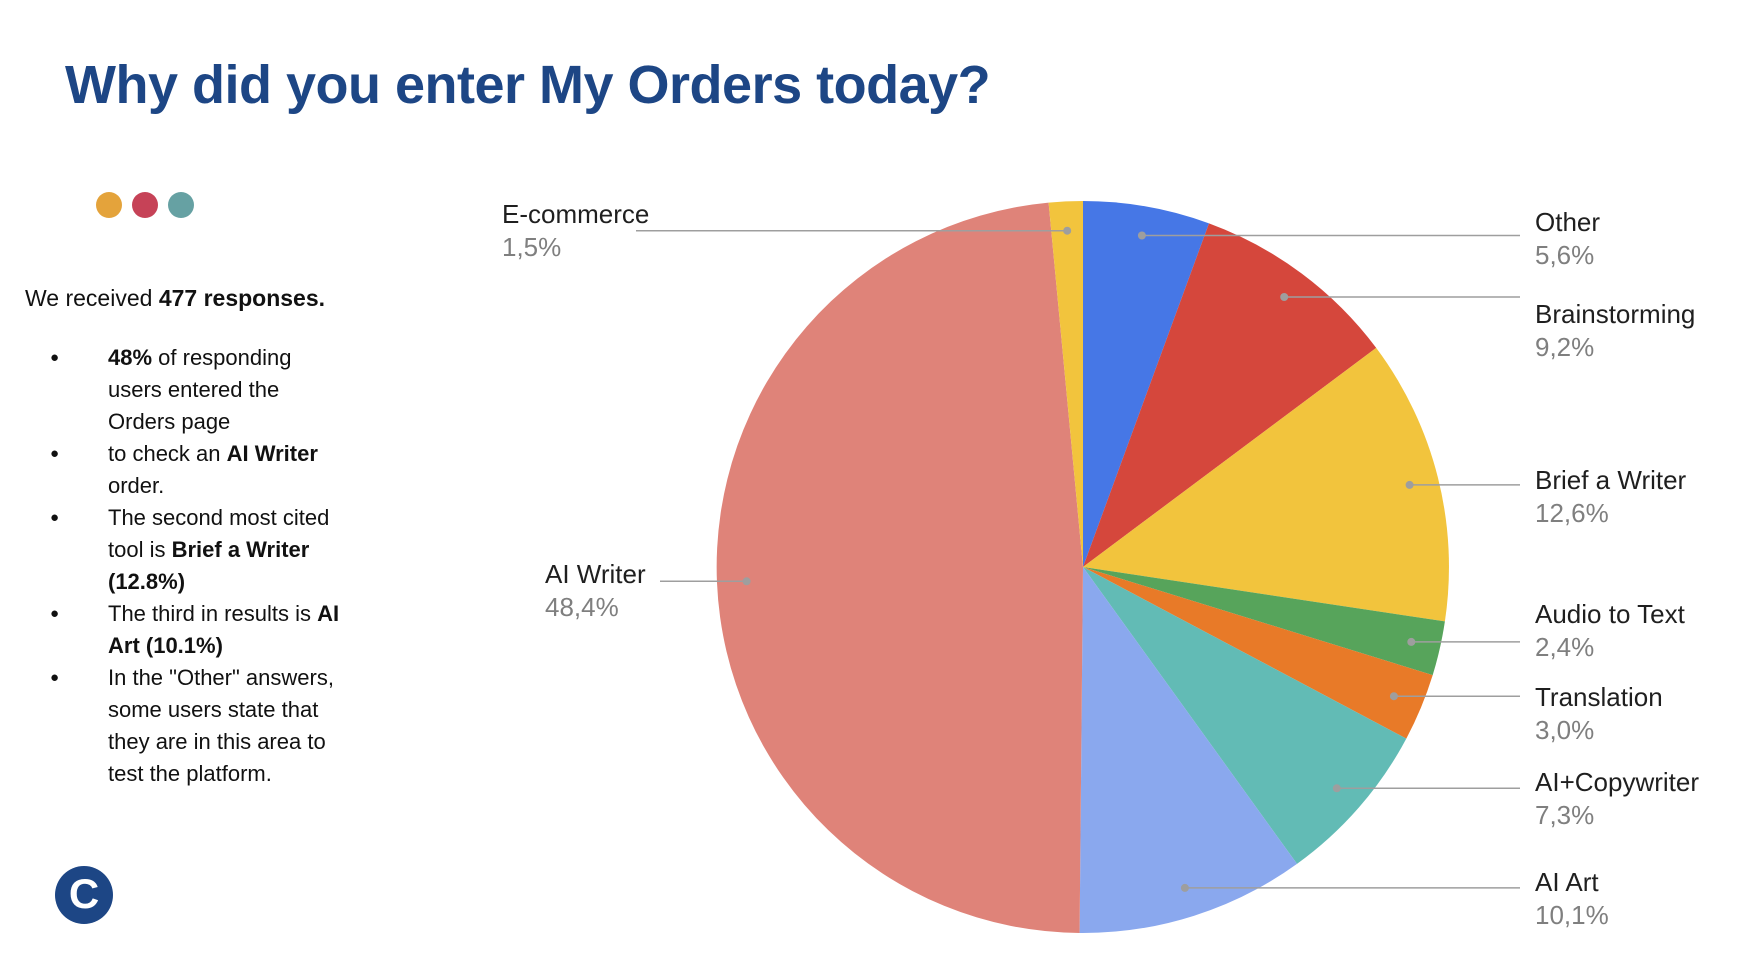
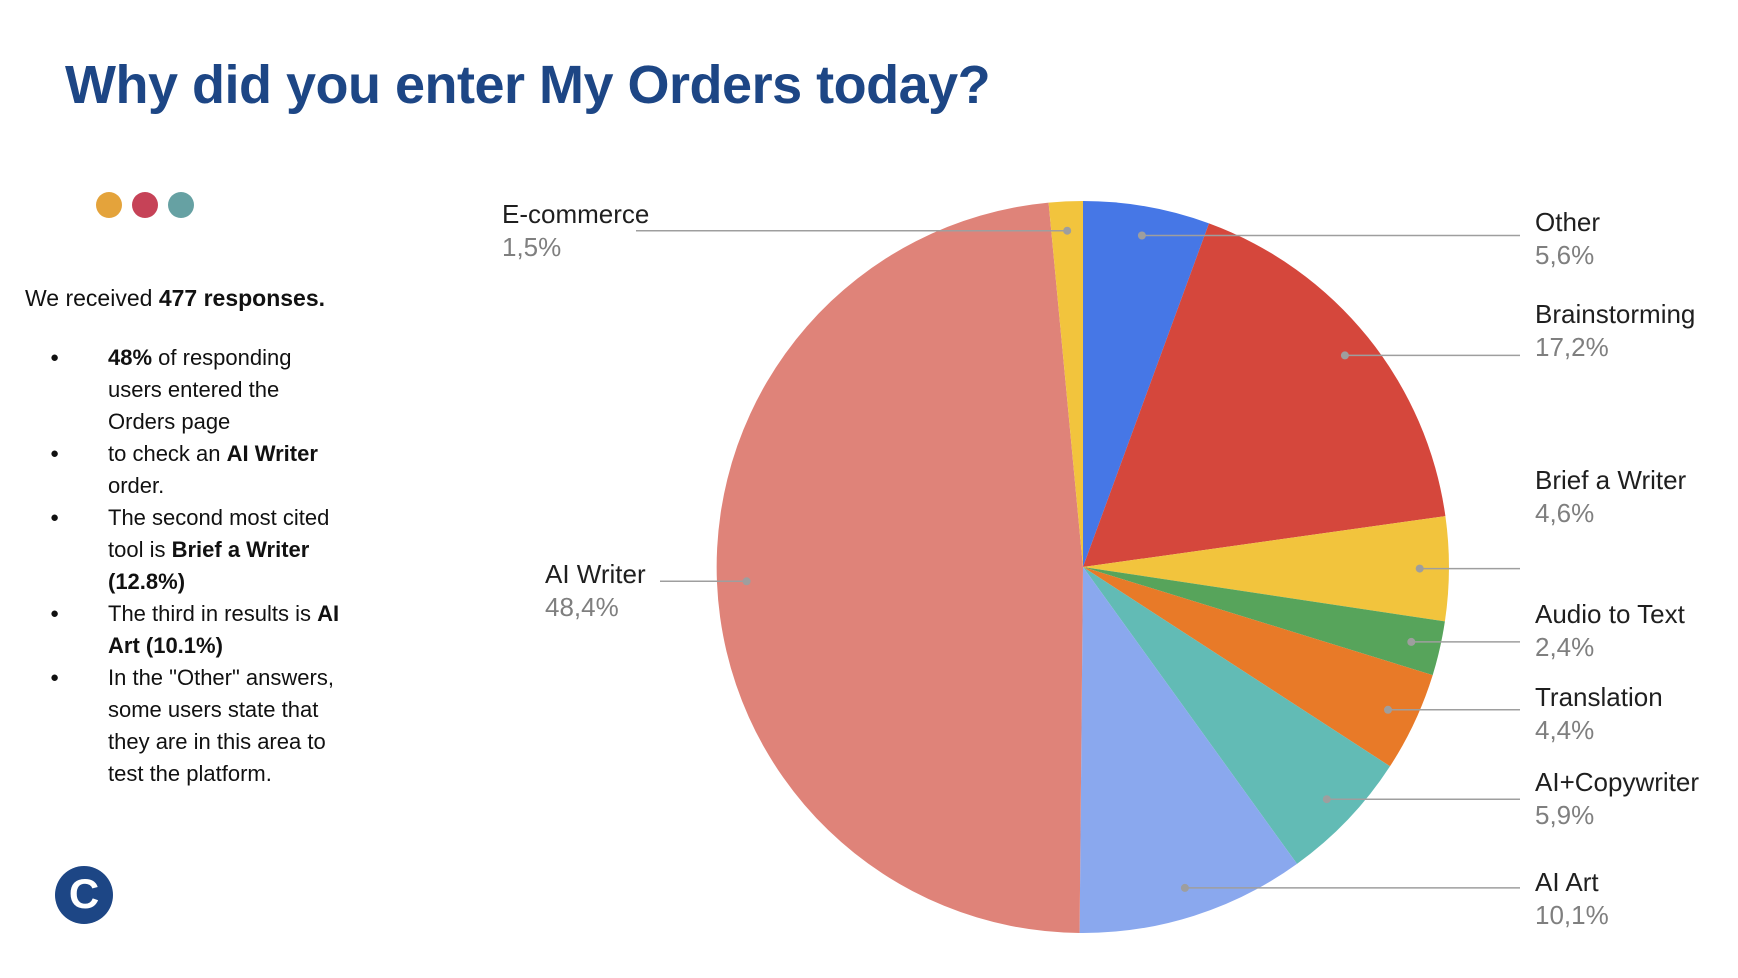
Brainstorming: 9,2% -> 17,2%
Brief a Writer: 12,6% -> 4,6%
Translation: 3,0% -> 4,4%
AI+Copywriter: 7,3% -> 5,9%
